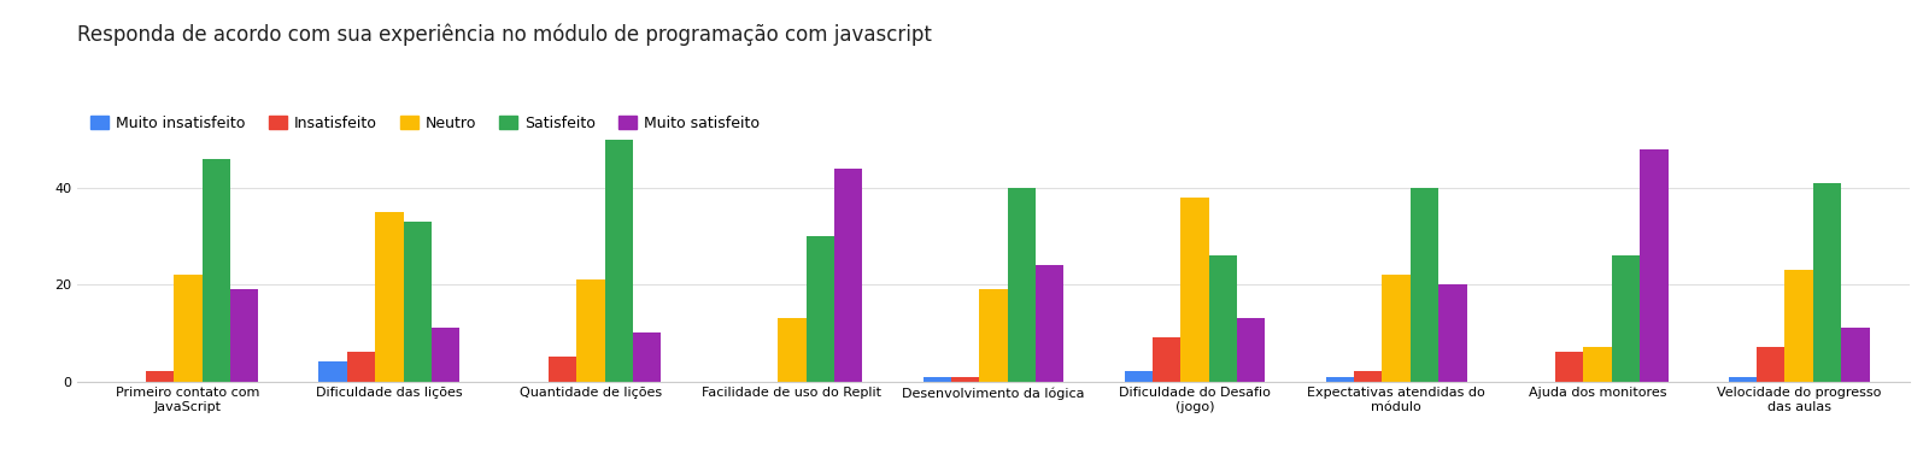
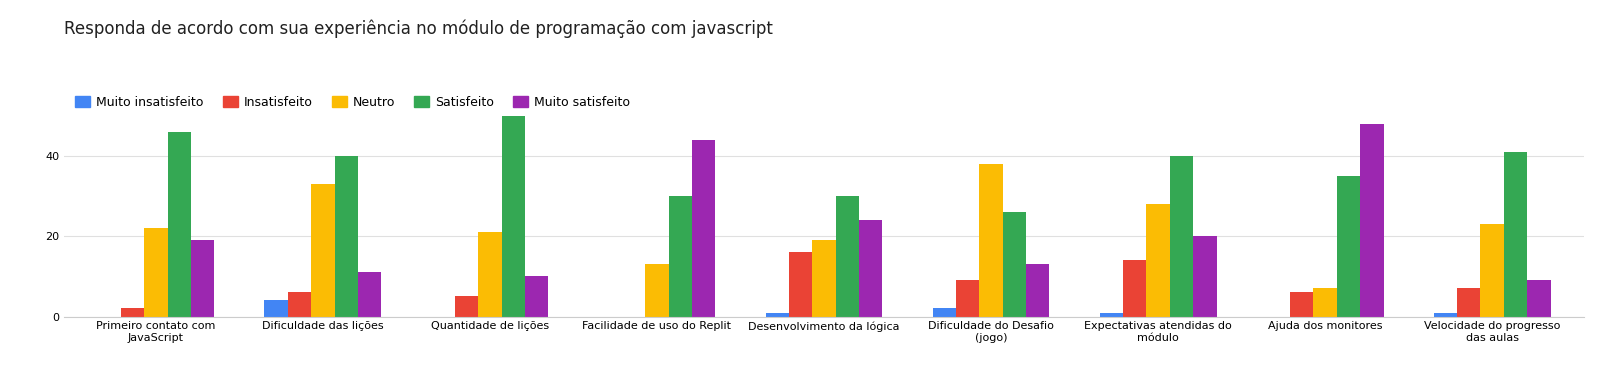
Neutro/Dificuldade das lições: 35 -> 33
Satisfeito/Dificuldade das lições: 33 -> 40
Insatisfeito/Desenvolvimento da lógica: 1 -> 16
Satisfeito/Desenvolvimento da lógica: 40 -> 30
Insatisfeito/Expectativas atendidas do módulo: 2 -> 14
Neutro/Expectativas atendidas do módulo: 22 -> 28
Satisfeito/Ajuda dos monitores: 26 -> 35
Muito satisfeito/Velocidade do progresso das aulas: 11 -> 9
